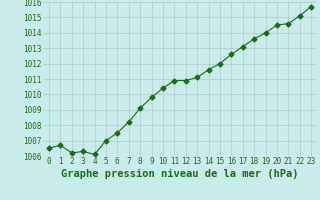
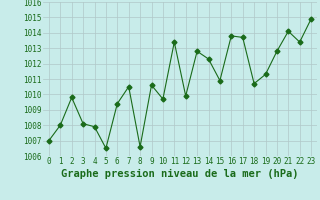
0: 1006.5 -> 1007.0
1: 1006.7 -> 1008.0
2: 1006.2 -> 1009.8
3: 1006.3 -> 1008.1
4: 1006.1 -> 1007.9
5: 1007.0 -> 1006.5
6: 1007.5 -> 1009.4
7: 1008.2 -> 1010.5
8: 1009.1 -> 1006.6
9: 1009.8 -> 1010.6
10: 1010.4 -> 1009.7
11: 1010.9 -> 1013.4
12: 1010.9 -> 1009.9
13: 1011.1 -> 1012.8
14: 1011.6 -> 1012.3
15: 1012.0 -> 1010.9
16: 1012.6 -> 1013.8
17: 1013.1 -> 1013.7
18: 1013.6 -> 1010.7
19: 1014.0 -> 1011.3
20: 1014.5 -> 1012.8
21: 1014.6 -> 1014.1
22: 1015.1 -> 1013.4
23: 1015.7 -> 1014.9
